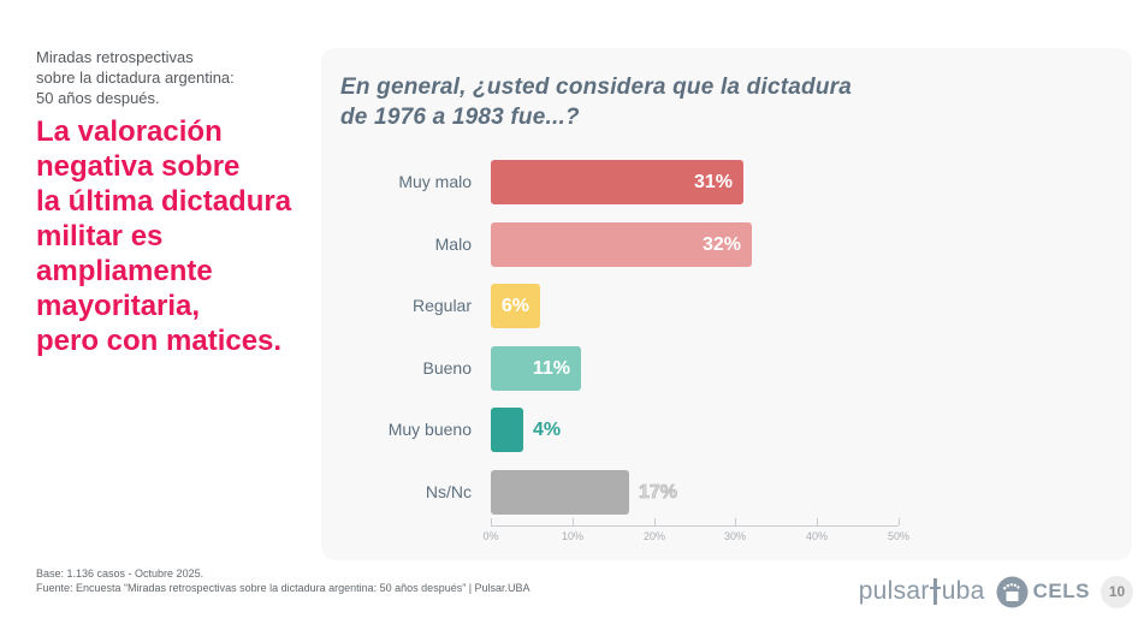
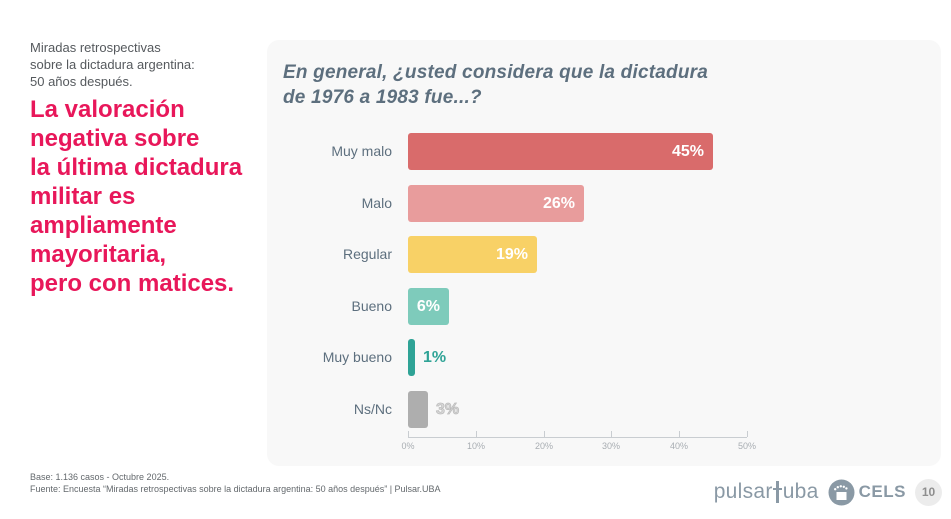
Muy malo: 31% -> 45%
Malo: 32% -> 26%
Regular: 6% -> 19%
Bueno: 11% -> 6%
Muy bueno: 4% -> 1%
Ns/Nc: 17% -> 3%
